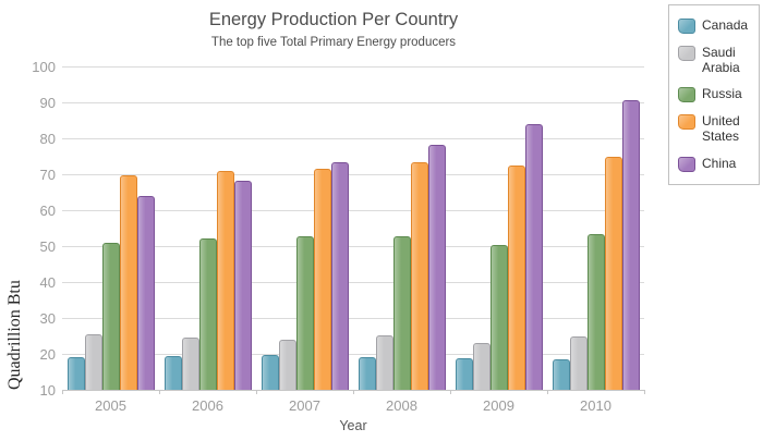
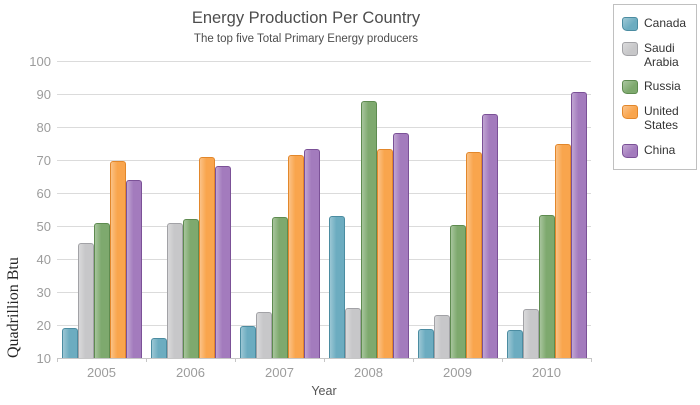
Saudi Arabia/2005: 26 -> 45
Canada/2006: 19 -> 16
Saudi Arabia/2006: 25 -> 51
Canada/2008: 19 -> 53
Russia/2008: 53 -> 88
